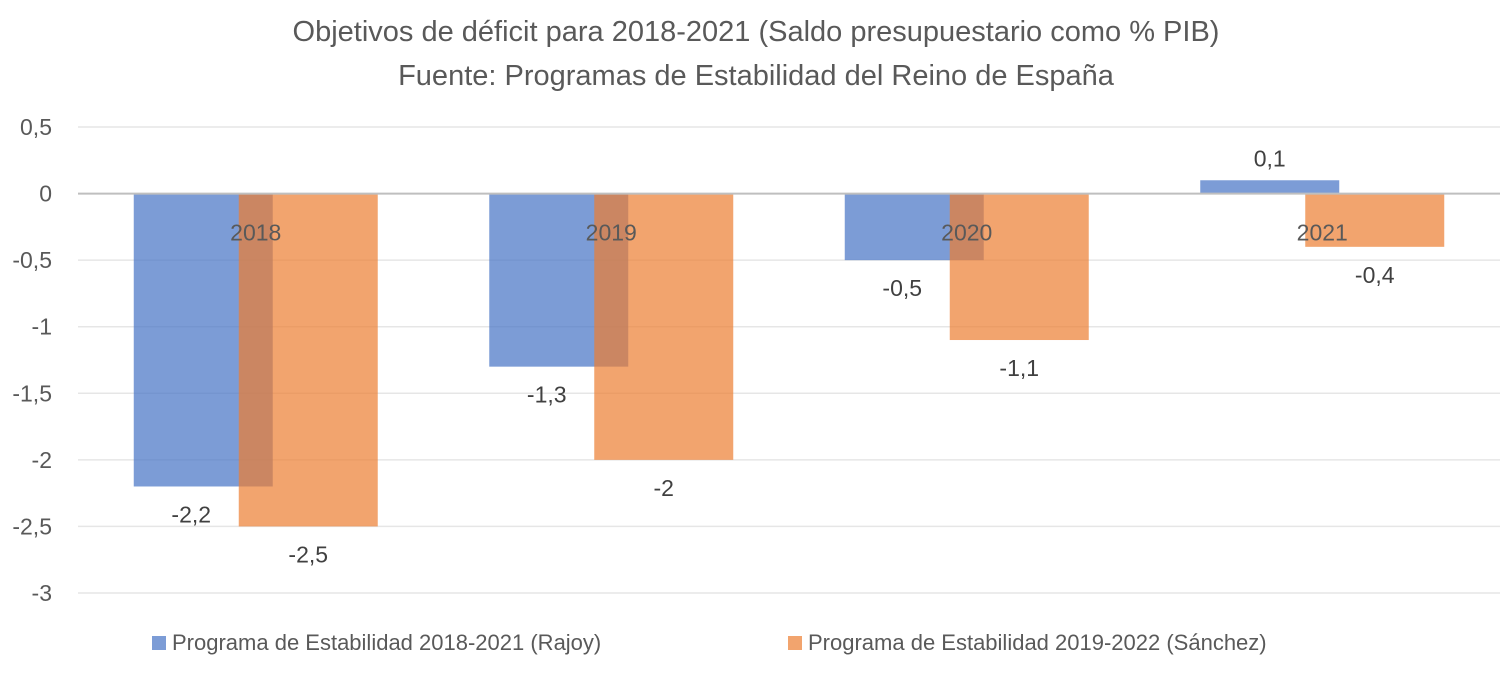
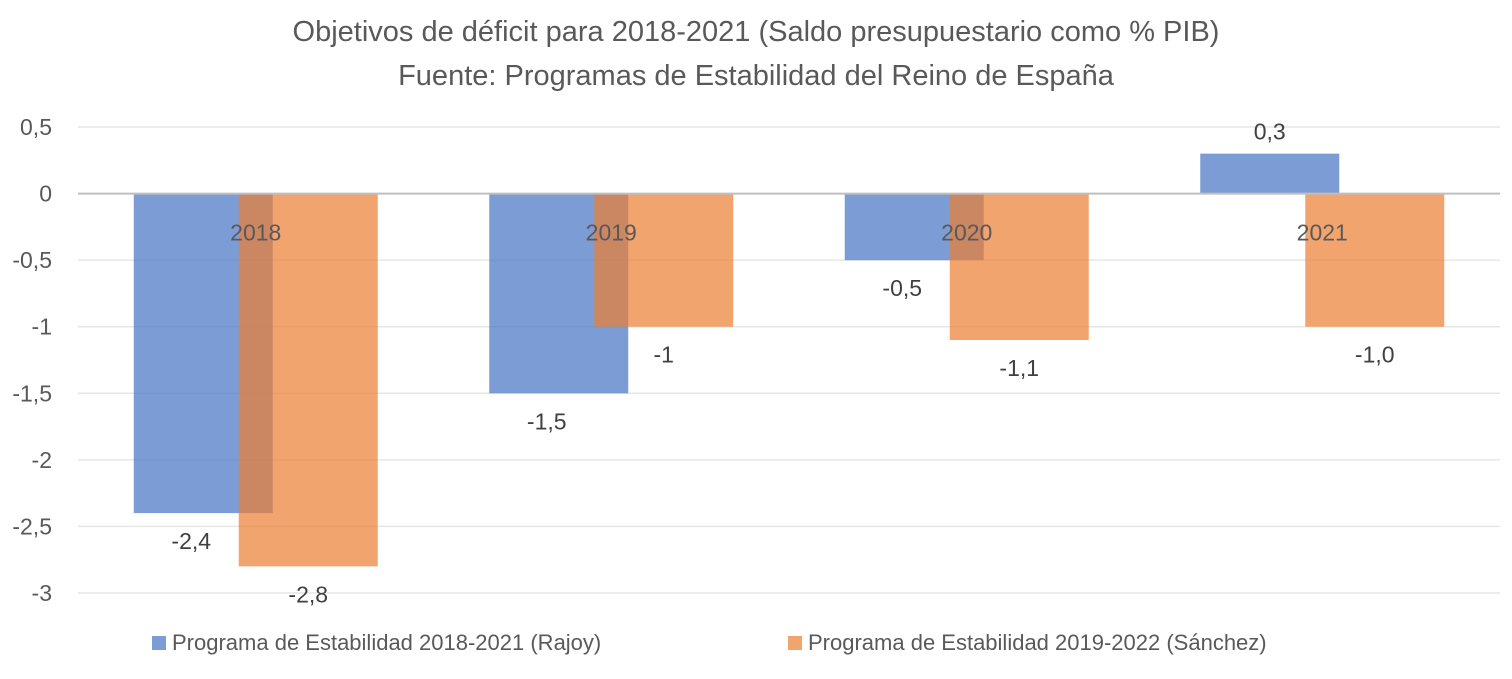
Programa de Estabilidad 2018-2021 (Rajoy)/2018: -2,2 -> -2,4
Programa de Estabilidad 2019-2022 (Sánchez)/2018: -2,5 -> -2,8
Programa de Estabilidad 2018-2021 (Rajoy)/2019: -1,3 -> -1,5
Programa de Estabilidad 2019-2022 (Sánchez)/2019: -2 -> -1
Programa de Estabilidad 2018-2021 (Rajoy)/2021: 0,1 -> 0,3
Programa de Estabilidad 2019-2022 (Sánchez)/2021: -0,4 -> -1,0
